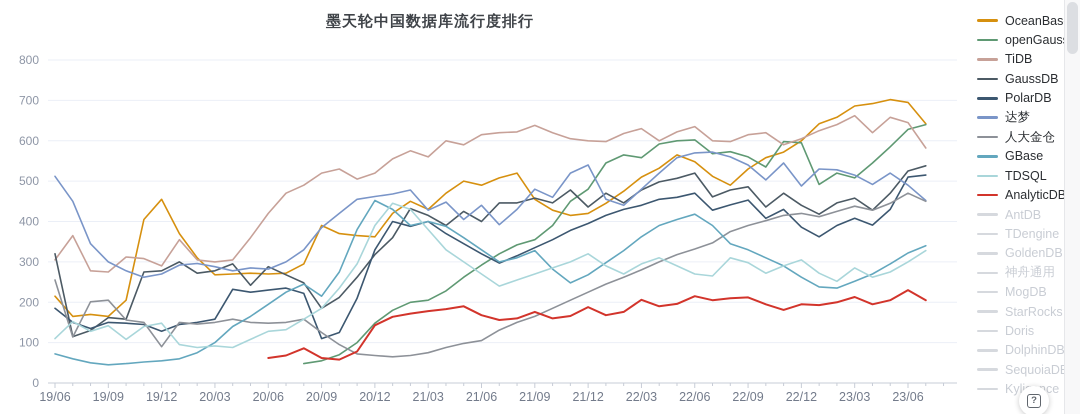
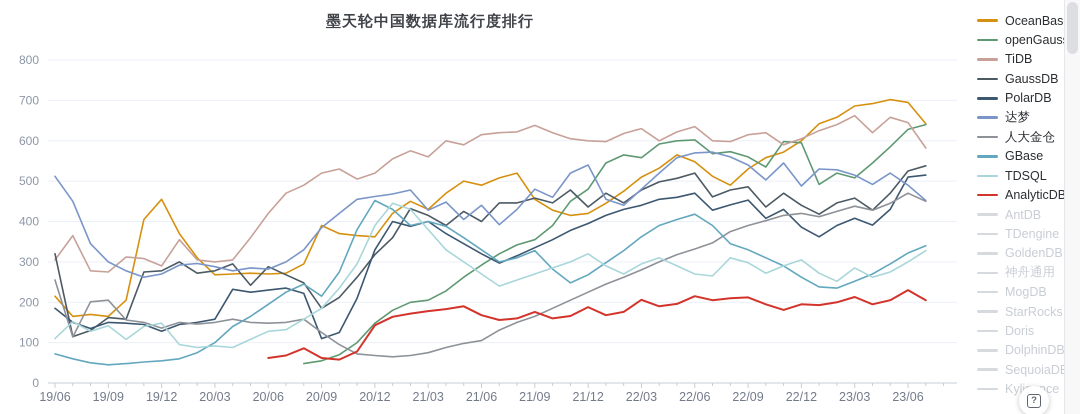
人大金仓/19/12: 90 -> 140
